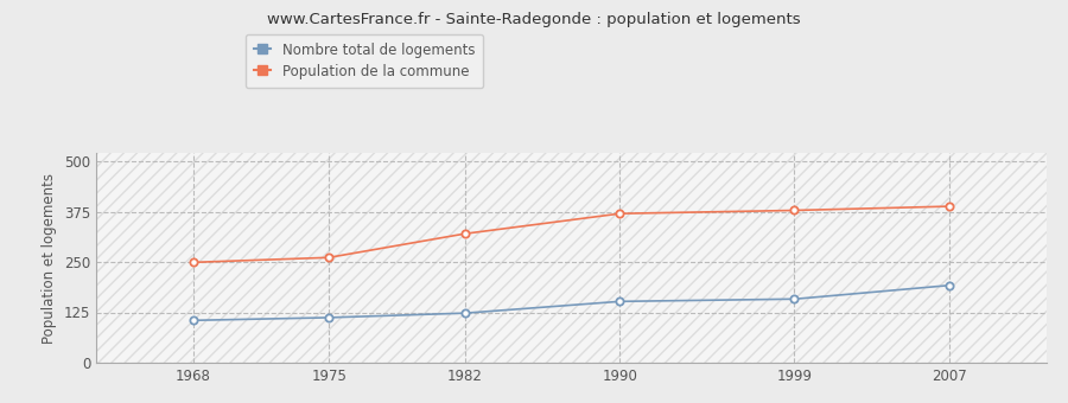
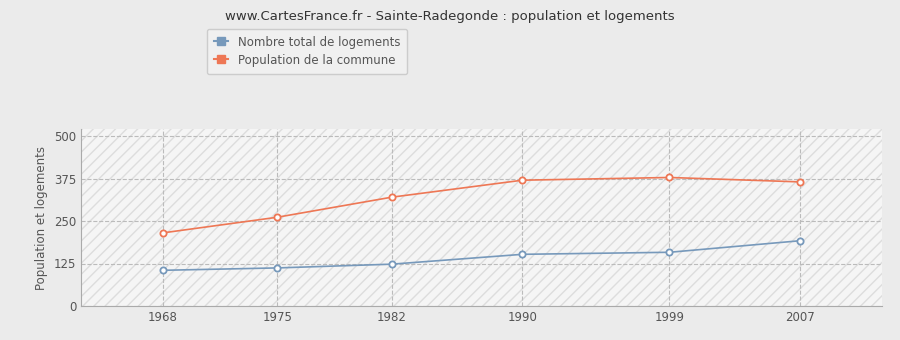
Population de la commune/1968: 249 -> 215
Population de la commune/2007: 388 -> 365
